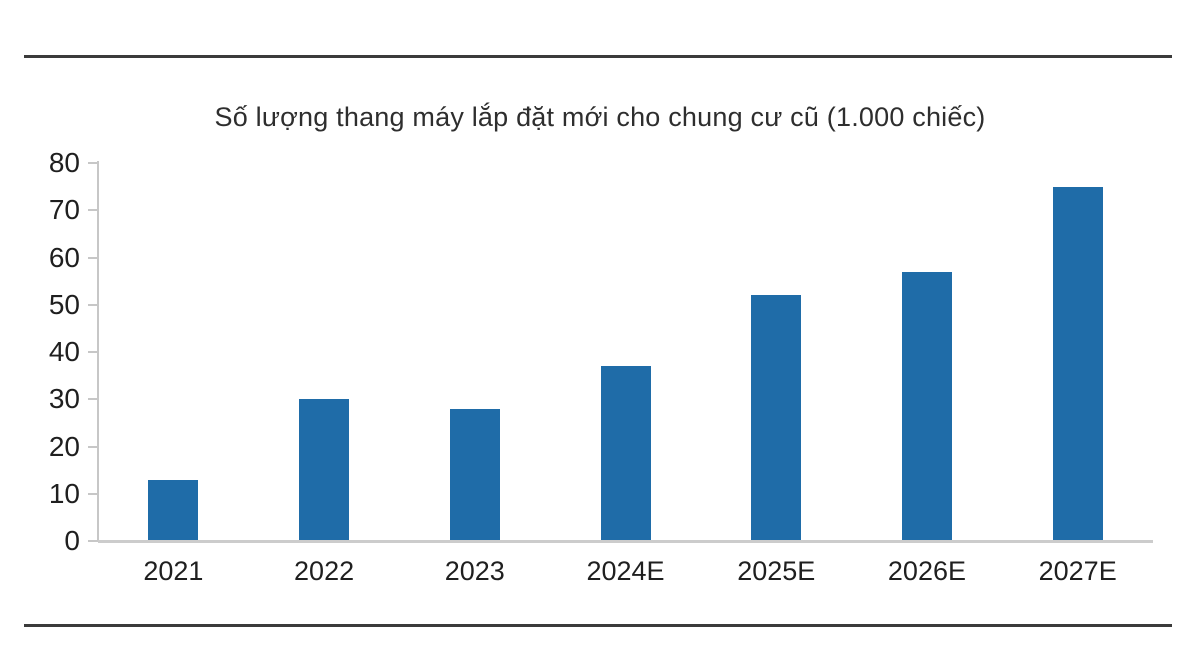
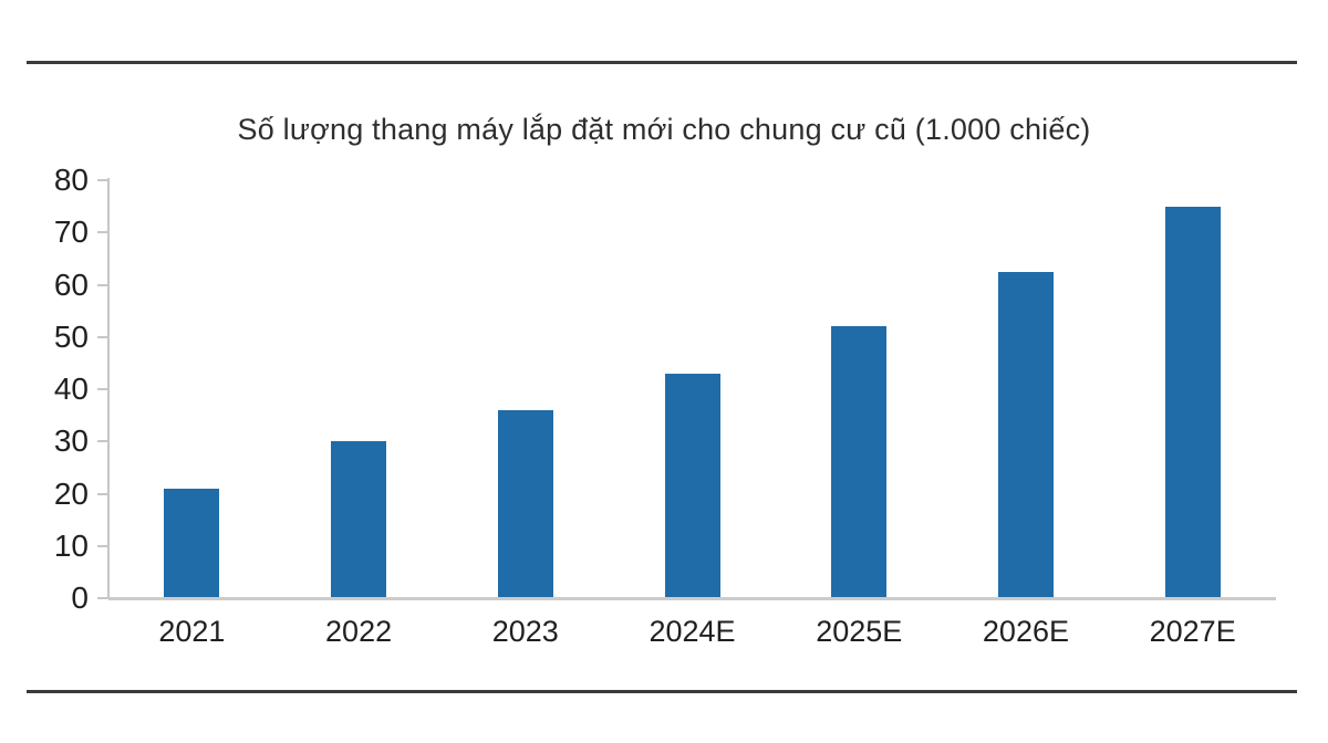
2021: 13 -> 21
2023: 28 -> 36
2024E: 37 -> 43
2026E: 57 -> 62
